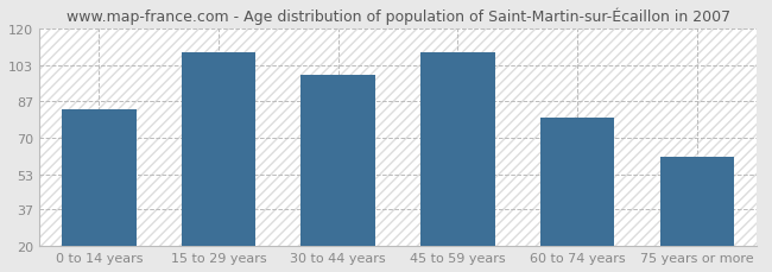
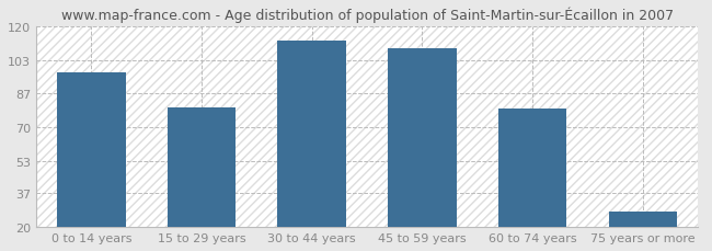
0 to 14 years: 83 -> 97
15 to 29 years: 109 -> 80
30 to 44 years: 99 -> 113
75 years or more: 61 -> 28
